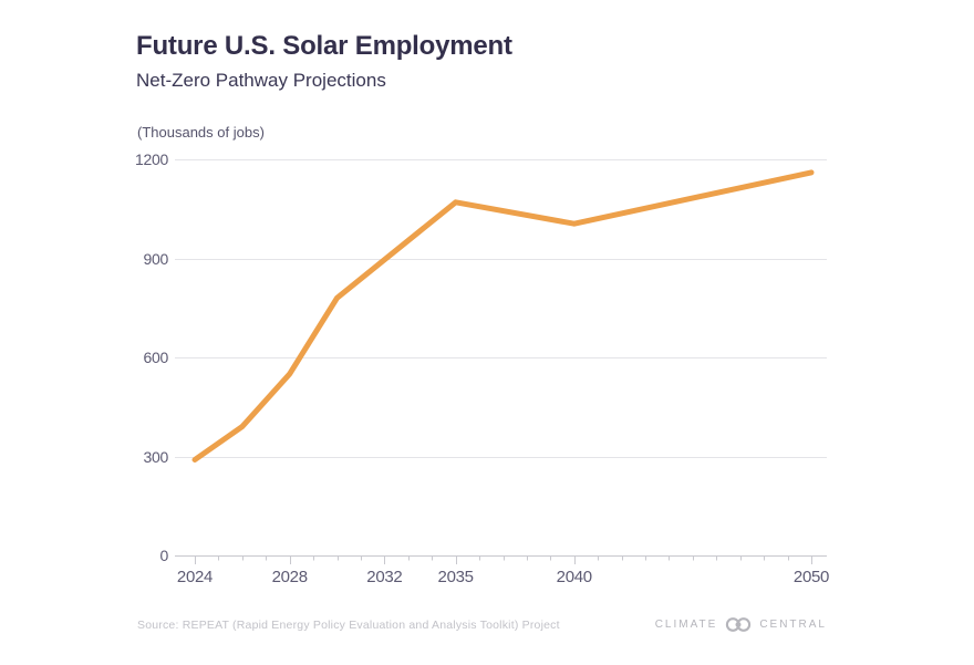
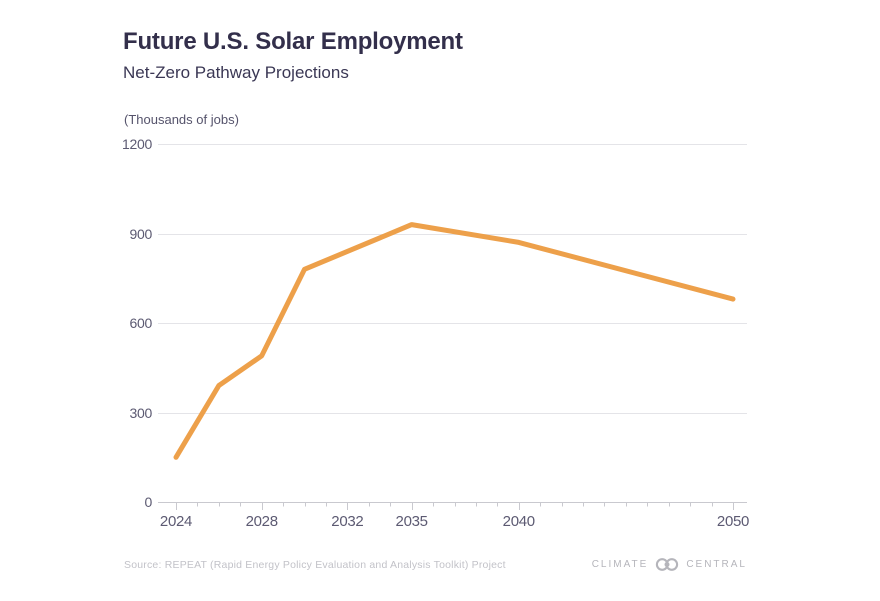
2024: 290 -> 150
2028: 550 -> 490
2035: 1070 -> 930
2040: 1000 -> 870
2050: 1160 -> 680
